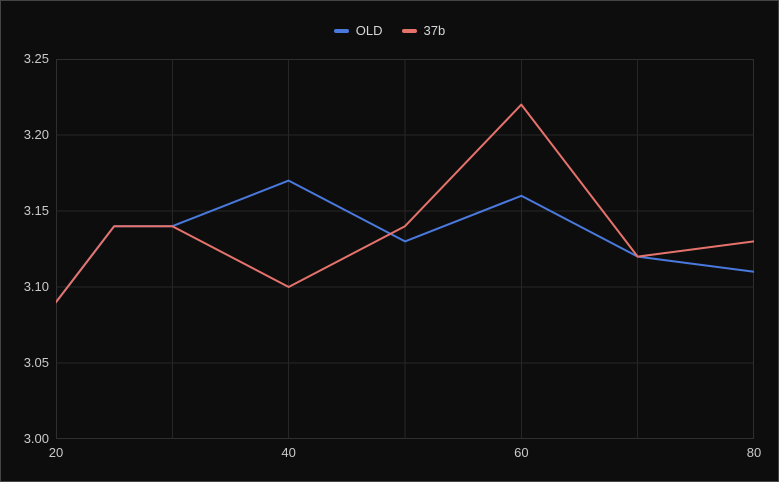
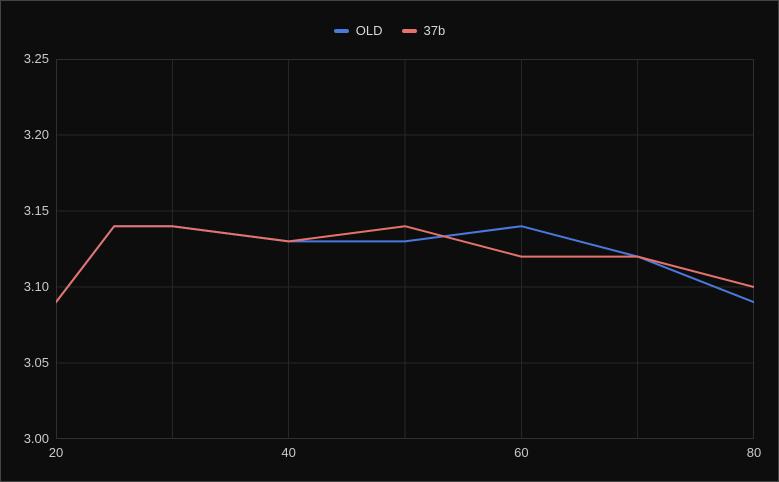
OLD/40: 3.17 -> 3.13
37b/40: 3.10 -> 3.13
OLD/60: 3.16 -> 3.14
37b/60: 3.22 -> 3.12
OLD/80: 3.11 -> 3.09
37b/80: 3.13 -> 3.10
